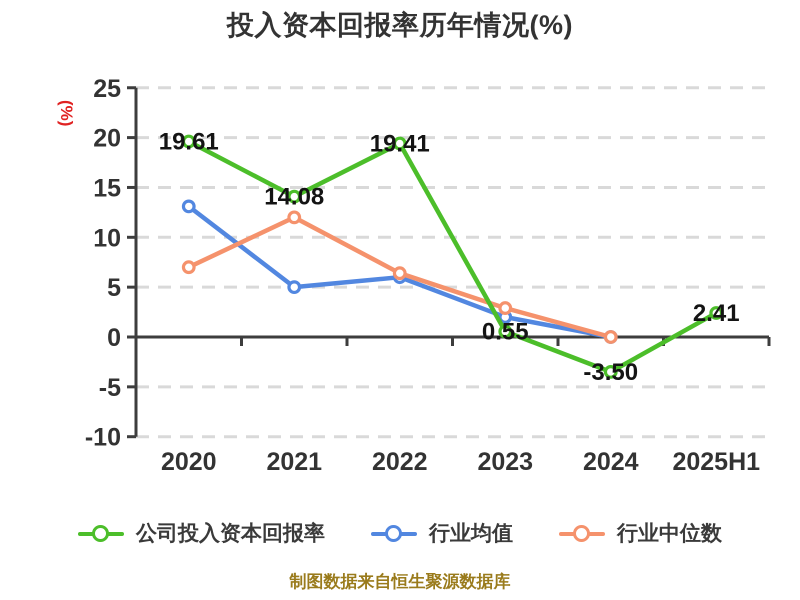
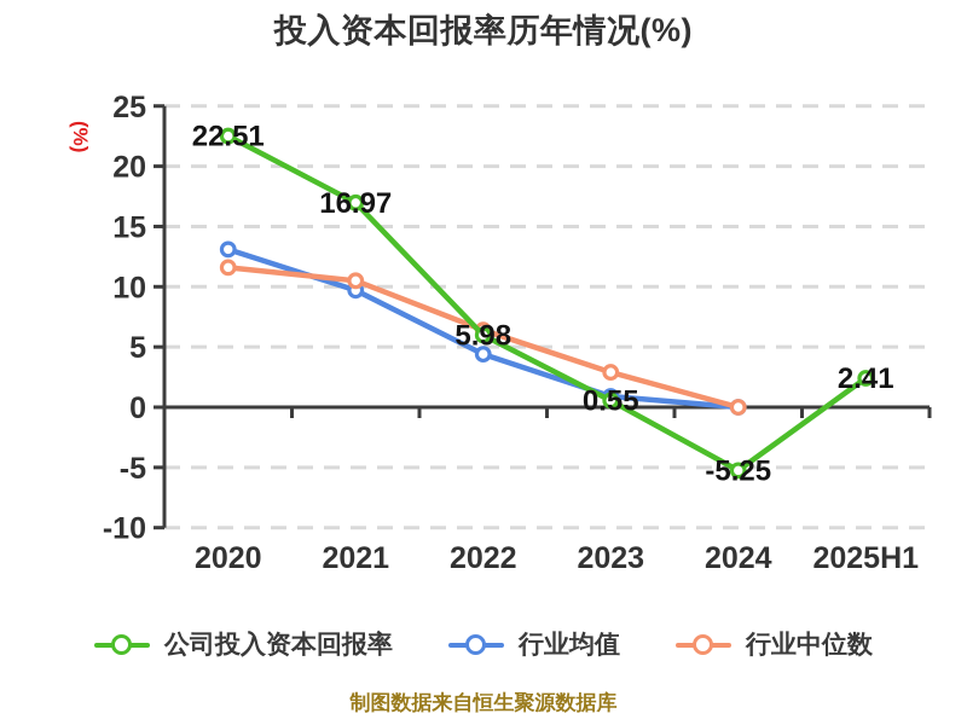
公司投入资本回报率/2020: 19.61 -> 22.51
行业中位数/2020: 7 -> 12
公司投入资本回报率/2021: 14.08 -> 16.97
行业均值/2021: 5 -> 10
行业中位数/2021: 12 -> 10
公司投入资本回报率/2022: 19.41 -> 5.98
行业均值/2022: 6 -> 4
行业均值/2023: 2 -> 1
公司投入资本回报率/2024: -3.50 -> -5.25
